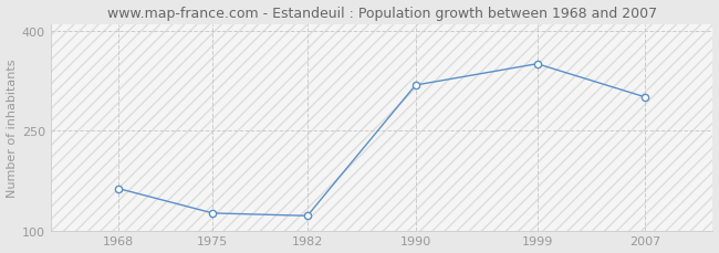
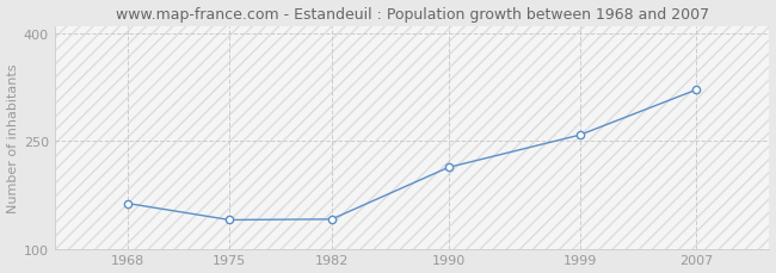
1975: 126 -> 140
1982: 122 -> 141
1990: 318 -> 213
1999: 350 -> 258
2007: 300 -> 321
